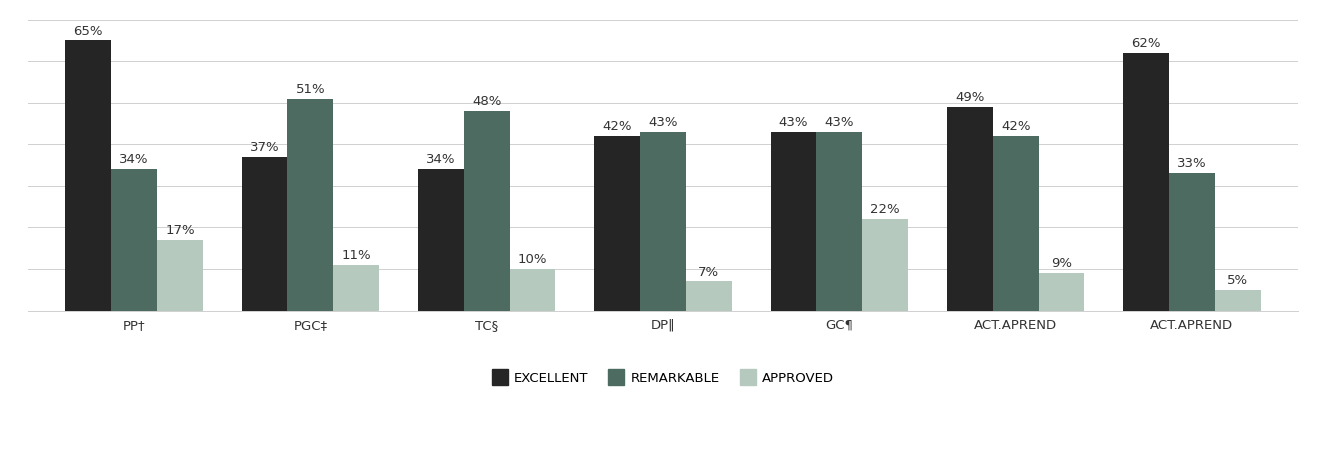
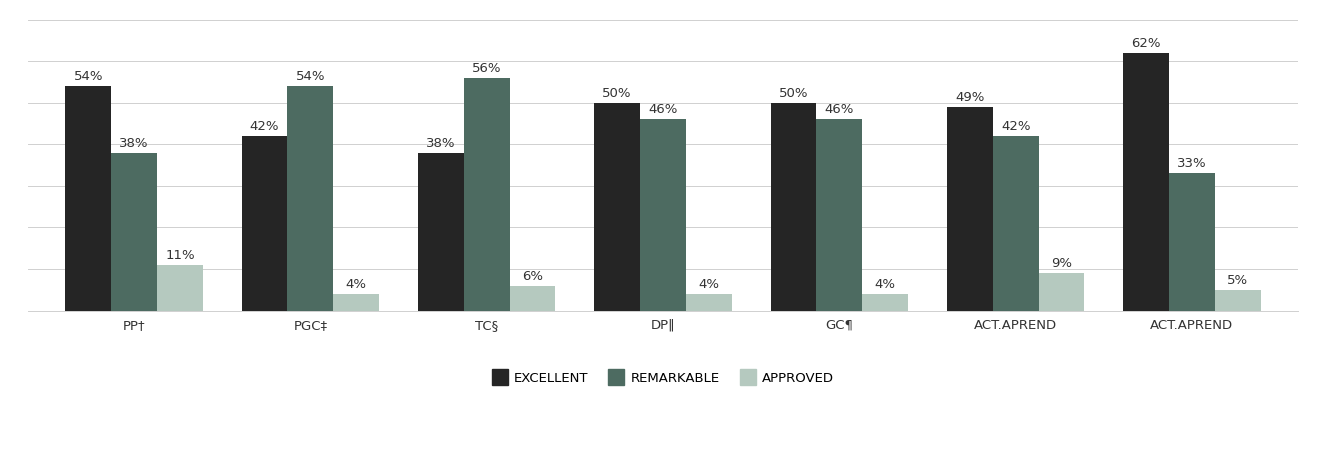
EXCELLENT/PP†: 65% -> 54%
REMARKABLE/PP†: 34% -> 38%
APPROVED/PP†: 17% -> 11%
EXCELLENT/PGC‡: 37% -> 42%
REMARKABLE/PGC‡: 51% -> 54%
APPROVED/PGC‡: 11% -> 4%
EXCELLENT/TC§: 34% -> 38%
REMARKABLE/TC§: 48% -> 56%
APPROVED/TC§: 10% -> 6%
EXCELLENT/DP‖: 42% -> 50%
REMARKABLE/DP‖: 43% -> 46%
APPROVED/DP‖: 7% -> 4%
EXCELLENT/GC¶: 43% -> 50%
REMARKABLE/GC¶: 43% -> 46%
APPROVED/GC¶: 22% -> 4%
